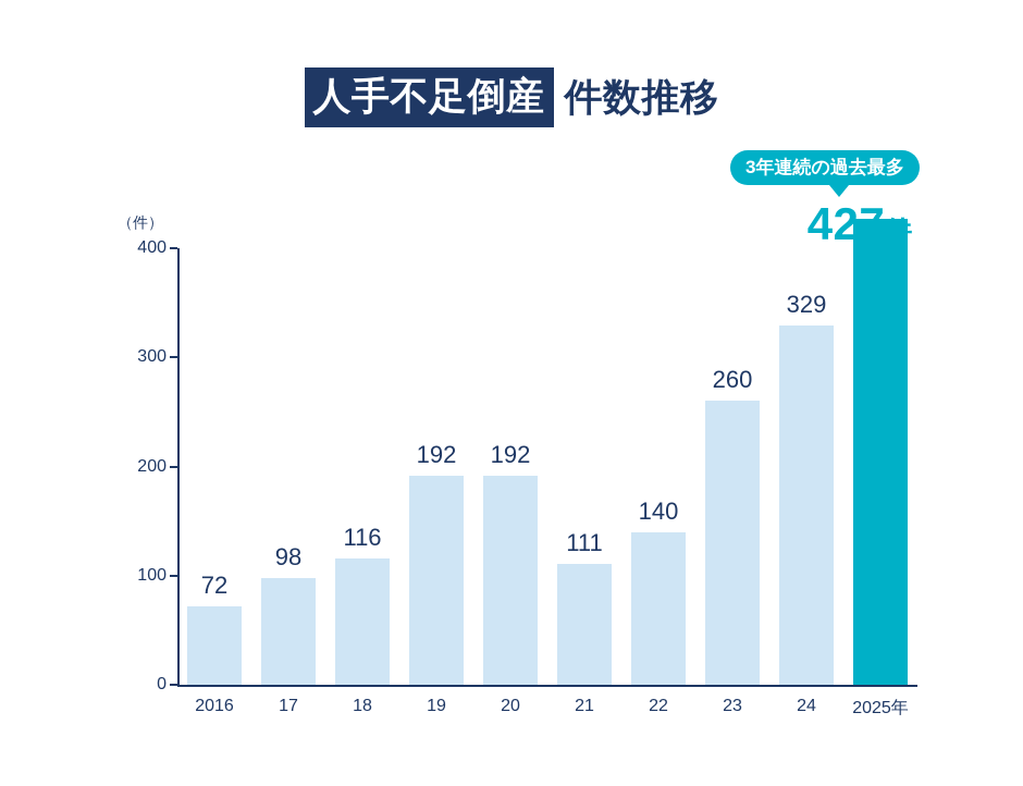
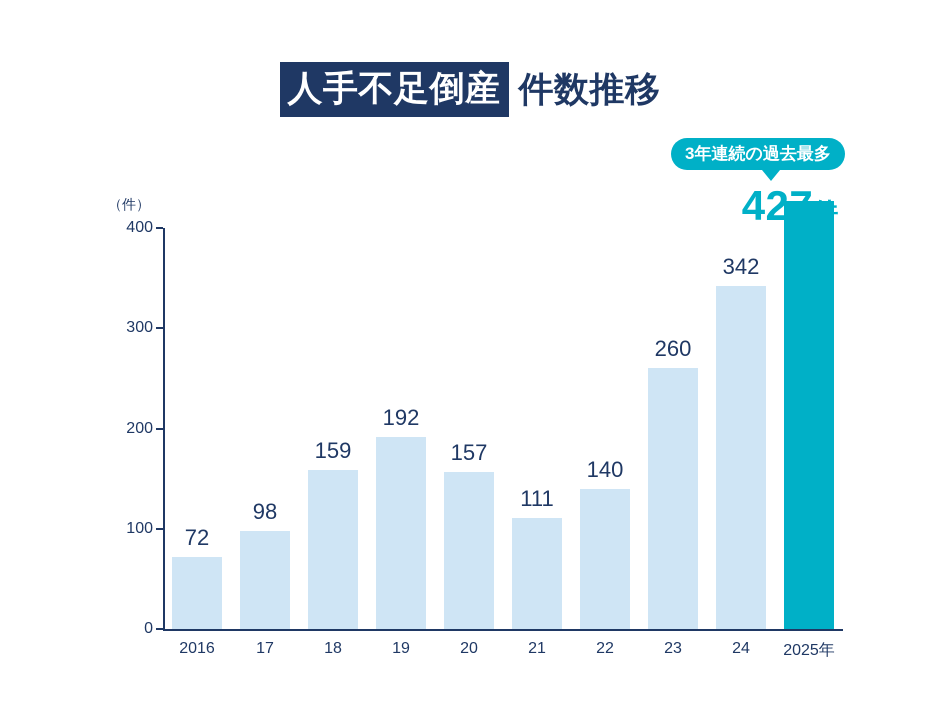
18: 116 -> 159
20: 192 -> 157
24: 329 -> 342
